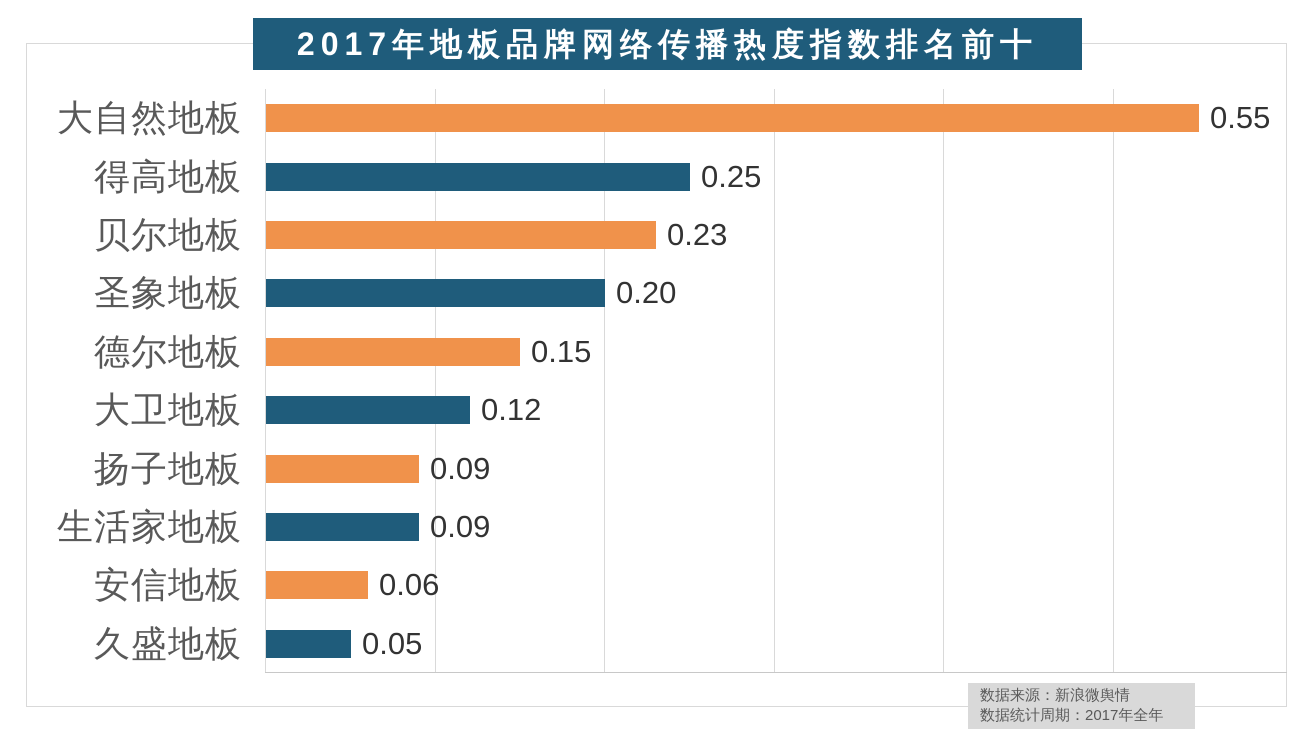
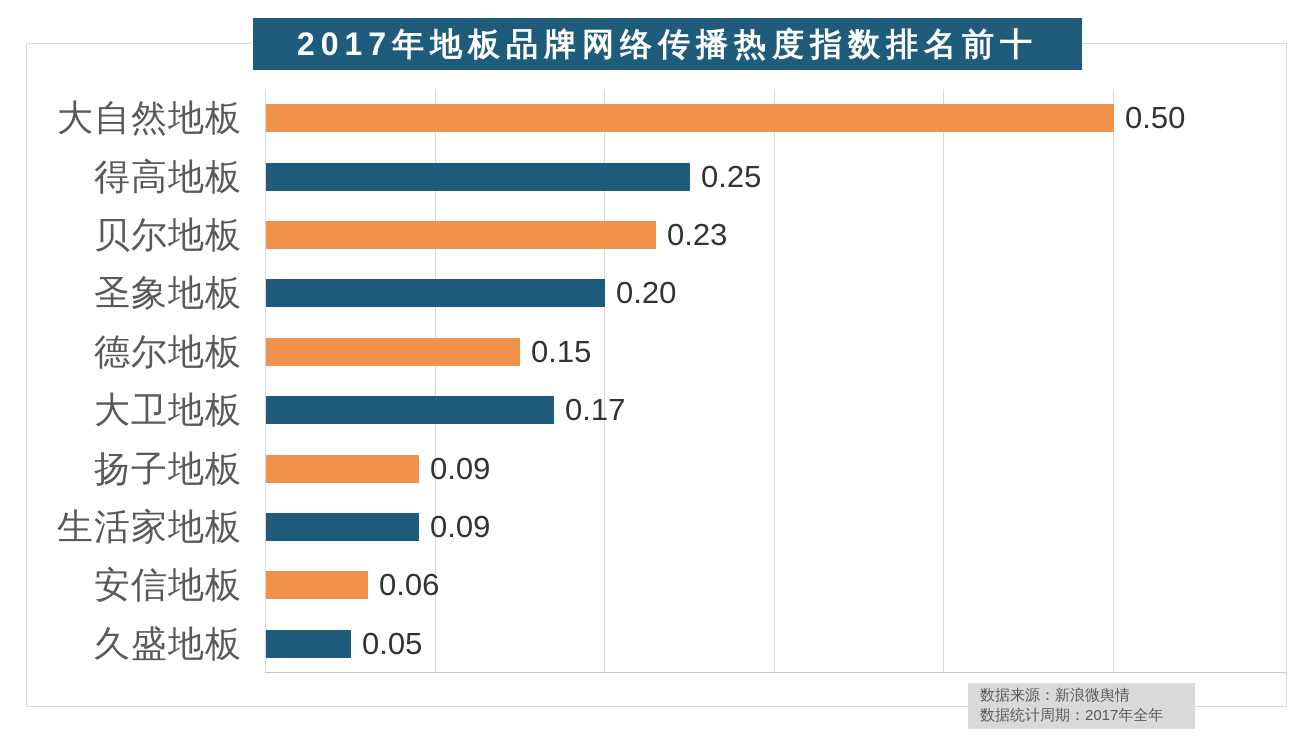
大自然地板: 0.55 -> 0.50
大卫地板: 0.12 -> 0.17
